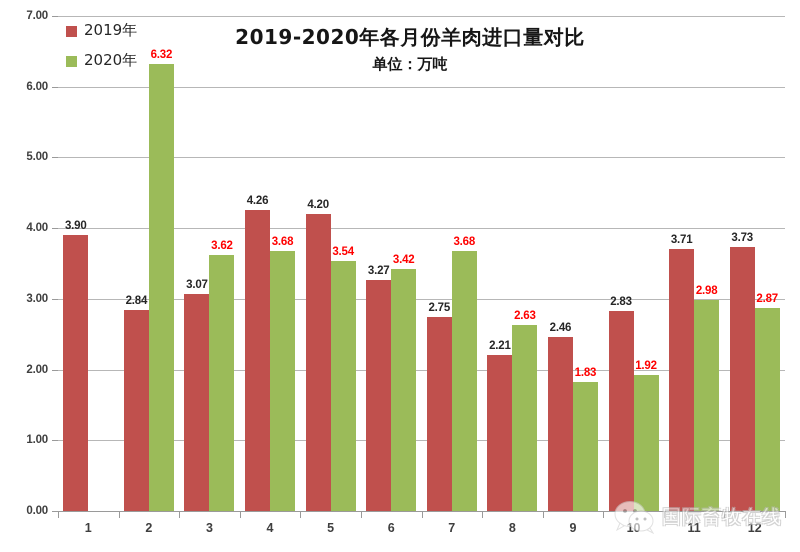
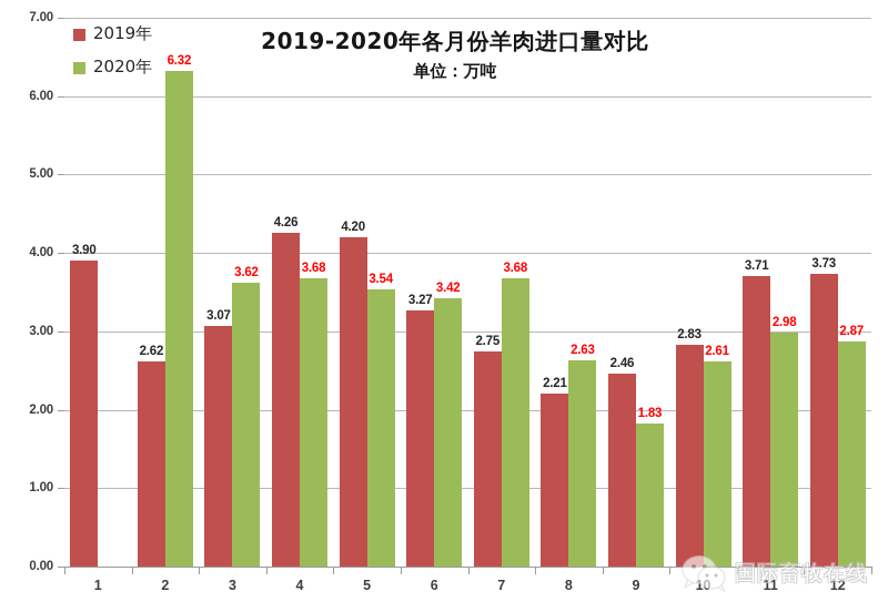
2019年/2: 2.84 -> 2.62
2020年/10: 1.92 -> 2.61
